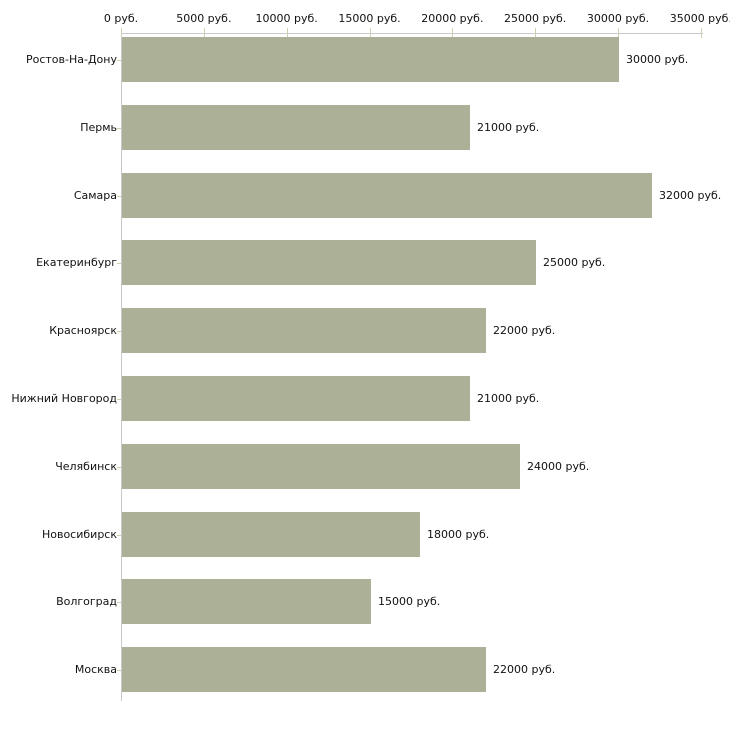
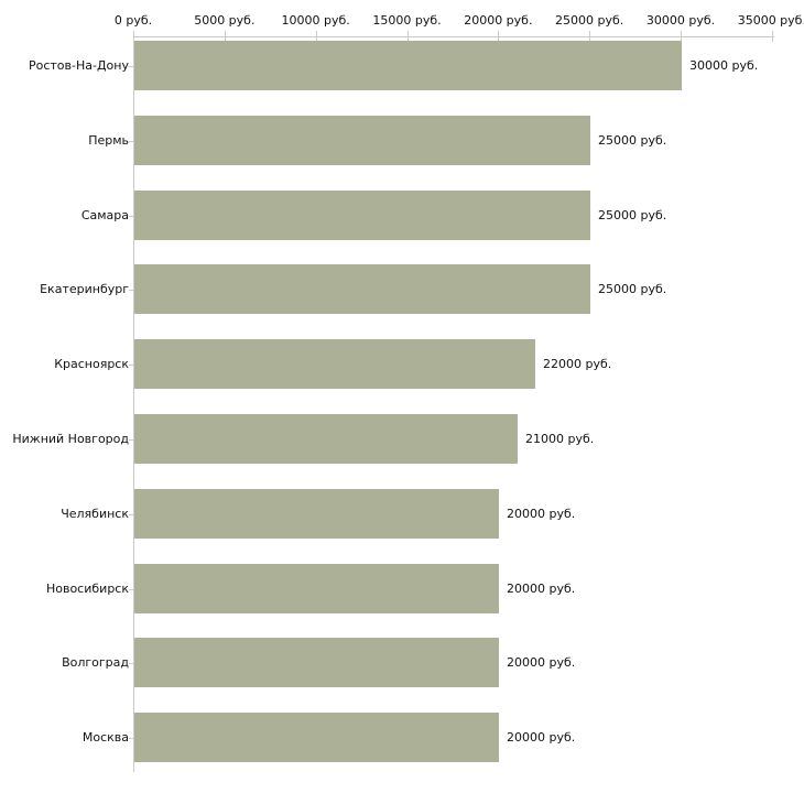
Пермь: 21000 -> 25000
Самара: 32000 -> 25000
Челябинск: 24000 -> 20000
Новосибирск: 18000 -> 20000
Волгоград: 15000 -> 20000
Москва: 22000 -> 20000
